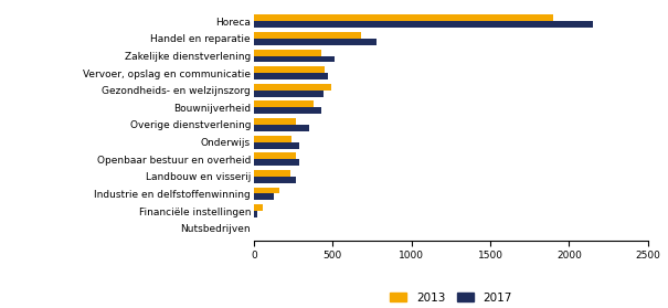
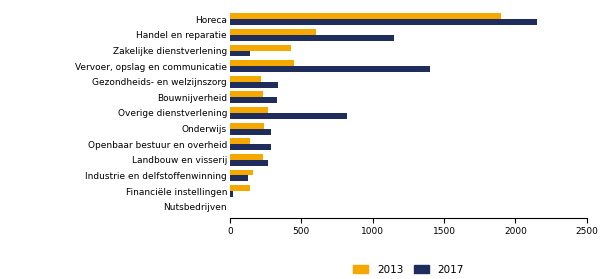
2013/Handel en reparatie: 680 -> 600
2017/Handel en reparatie: 780 -> 1150
2017/Zakelijke dienstverlening: 510 -> 140
2017/Vervoer, opslag en communicatie: 470 -> 1400
2013/Gezondheids- en welzijnszorg: 490 -> 220
2017/Gezondheids- en welzijnszorg: 440 -> 340
2013/Bouwnijverheid: 380 -> 230
2017/Bouwnijverheid: 430 -> 330
2017/Overige dienstverlening: 350 -> 820
2013/Openbaar bestuur en overheid: 270 -> 140
2013/Financiële instellingen: 60 -> 140
